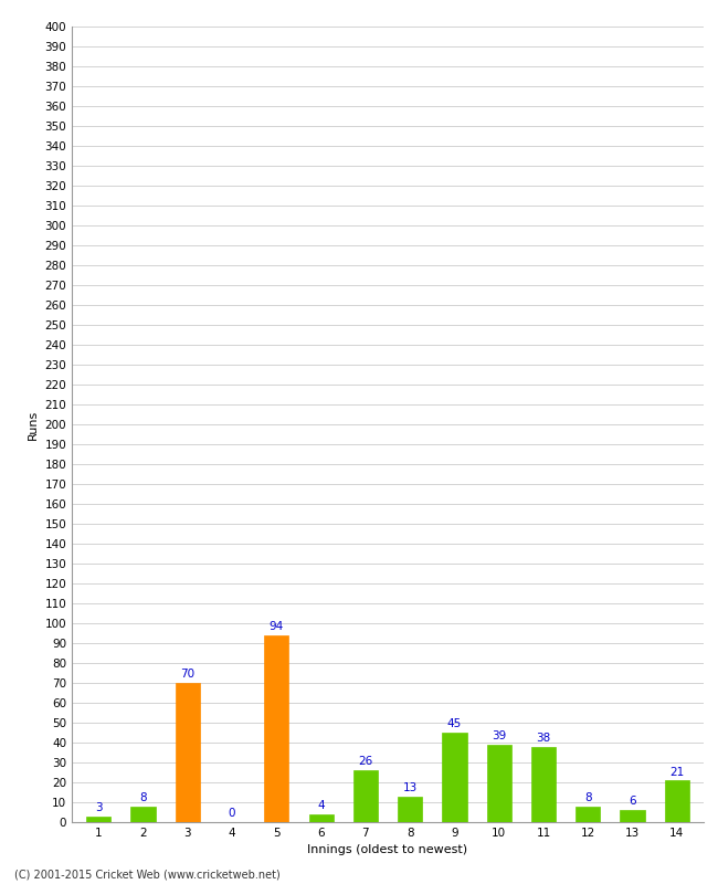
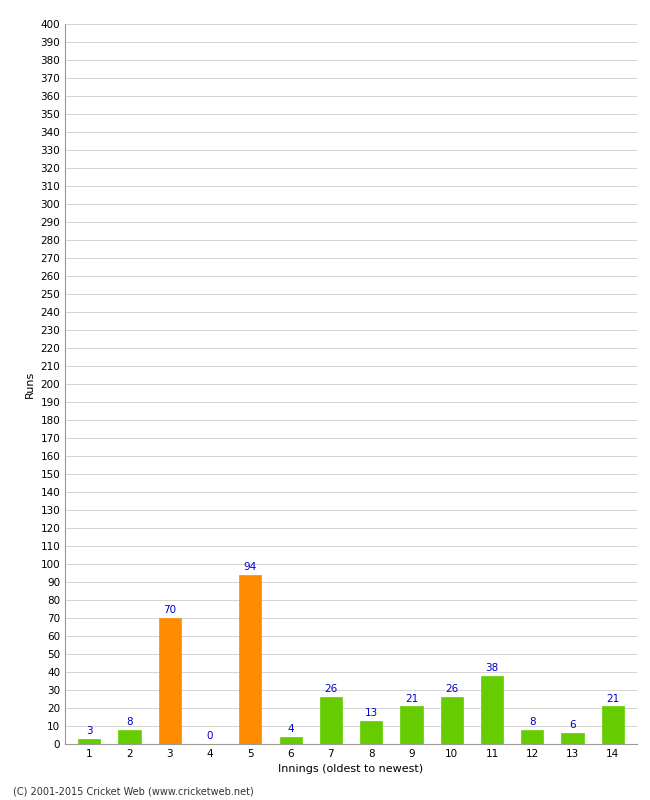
9: 45 -> 21
10: 39 -> 26
